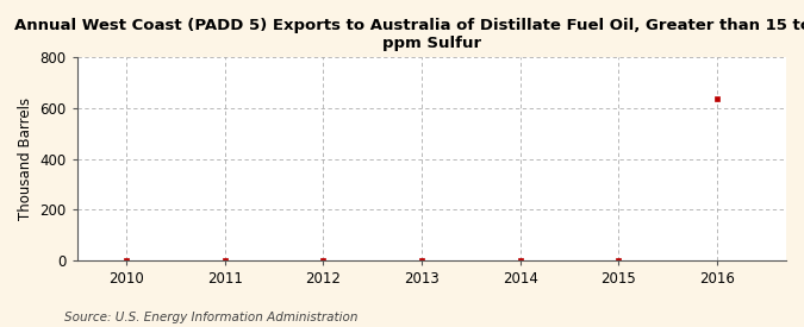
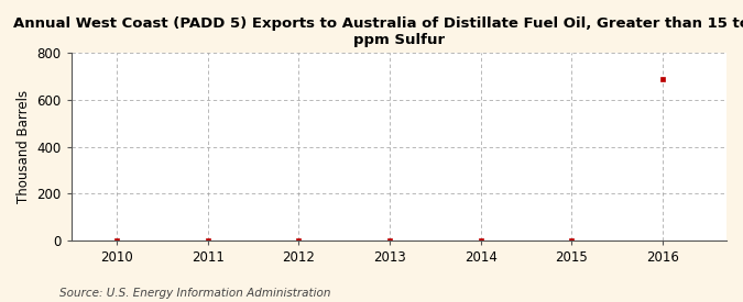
2016: 637 -> 690
